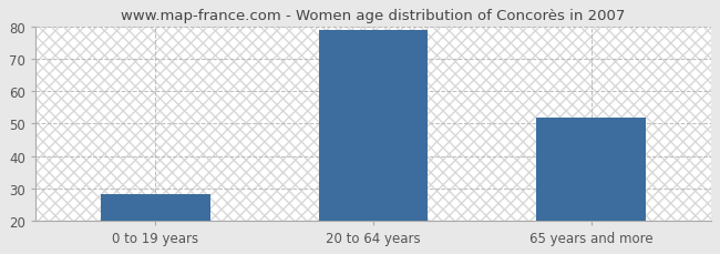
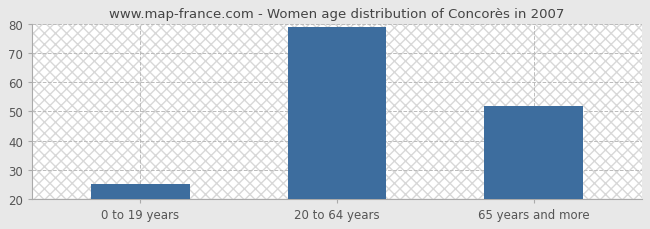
0 to 19 years: 28 -> 25
